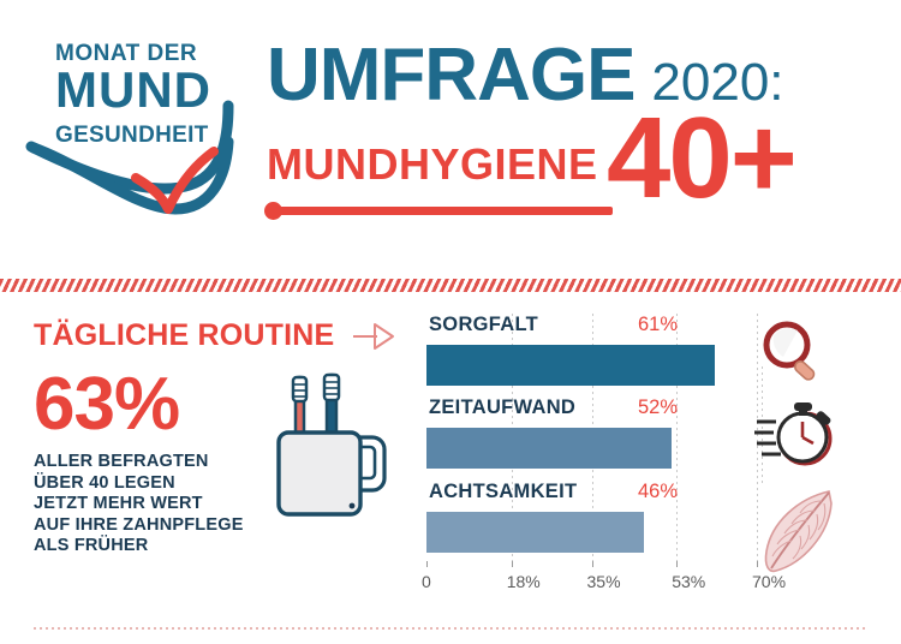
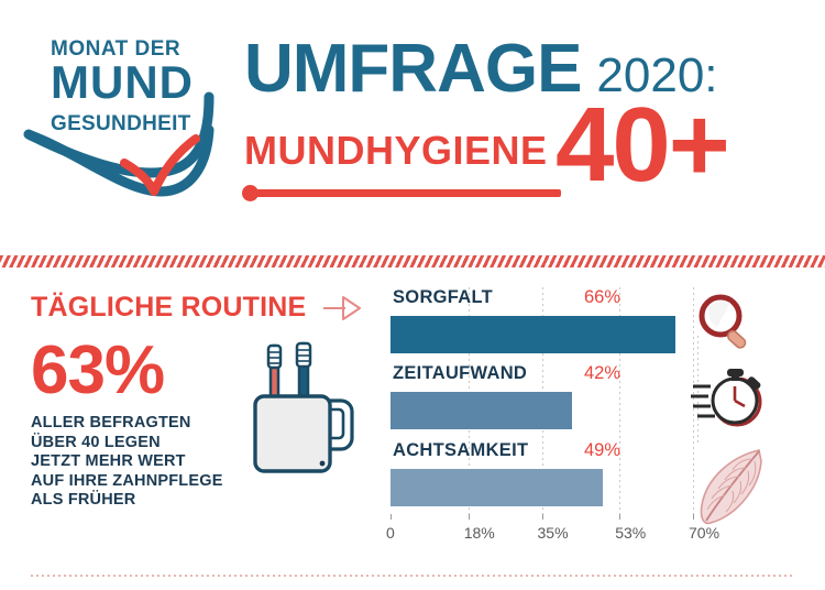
SORGFALT: 61% -> 66%
ZEITAUFWAND: 52% -> 42%
ACHTSAMKEIT: 46% -> 49%
